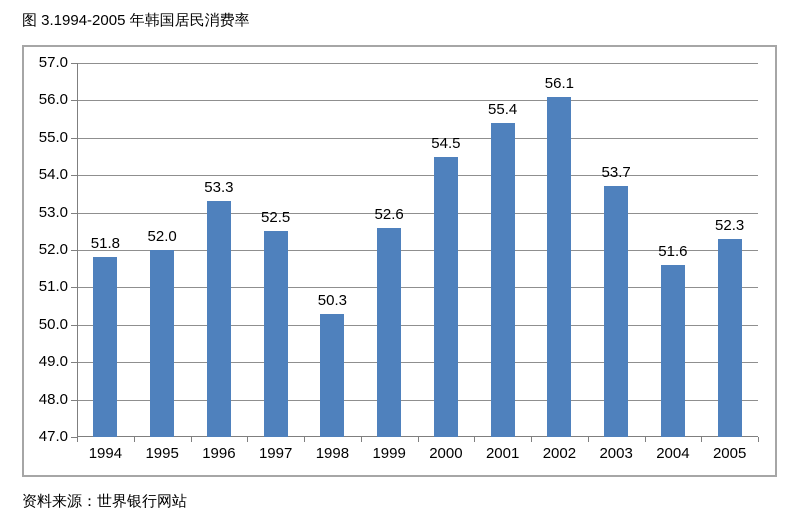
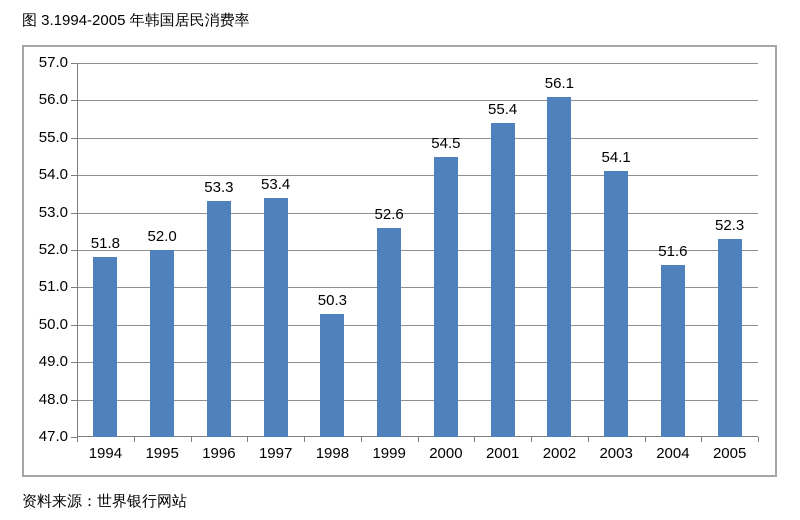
1997: 52.5 -> 53.4
2003: 53.7 -> 54.1
